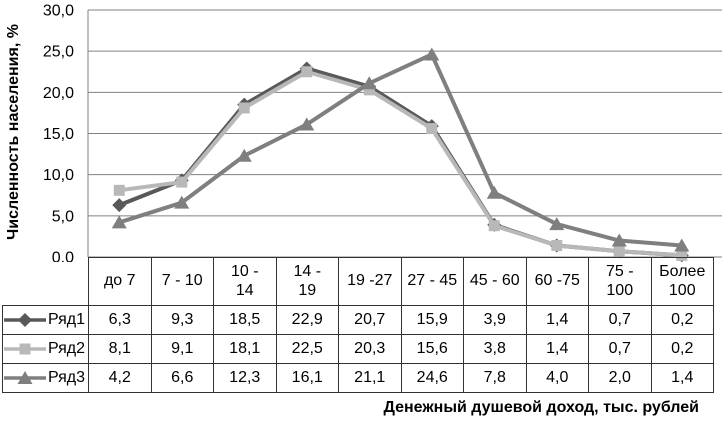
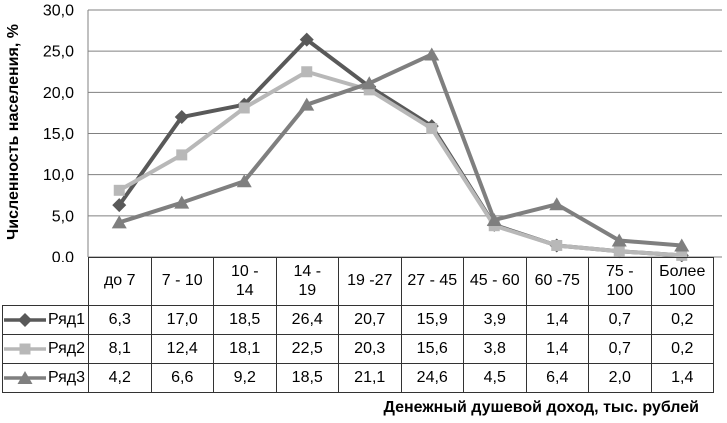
Ряд1/7 - 10: 9,3 -> 17,0
Ряд2/7 - 10: 9,1 -> 12,4
Ряд3/10 - 14: 12,3 -> 9,2
Ряд1/14 - 19: 22,9 -> 26,4
Ряд3/14 - 19: 16,1 -> 18,5
Ряд3/45 - 60: 7,8 -> 4,5
Ряд3/60 -75: 4,0 -> 6,4
